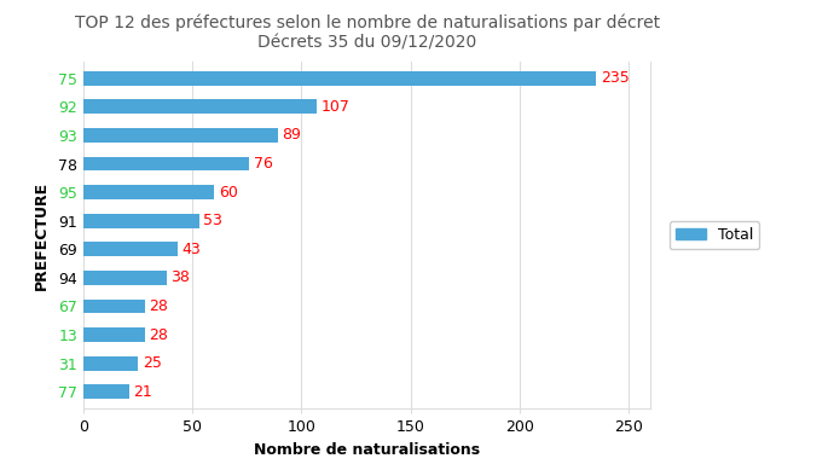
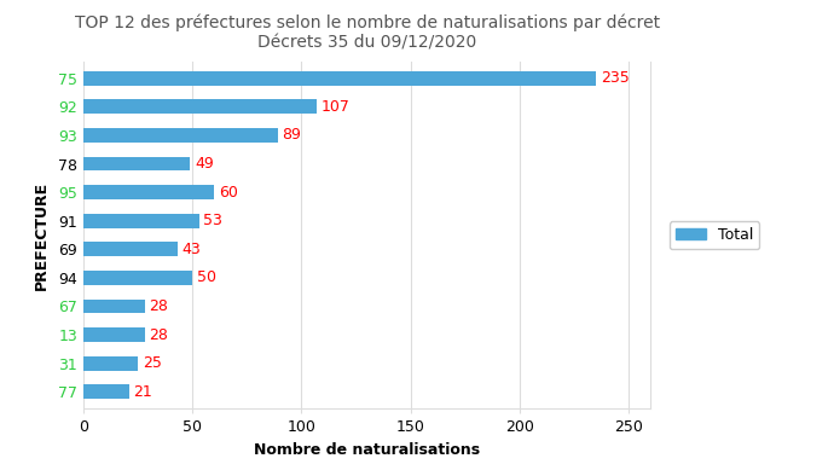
78: 76 -> 49
94: 38 -> 50
